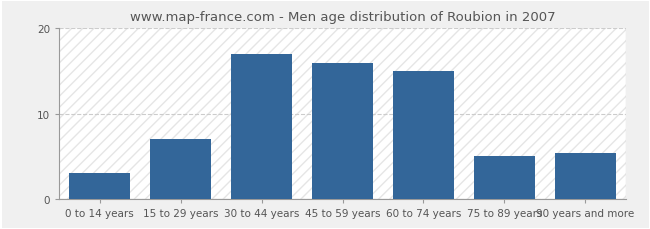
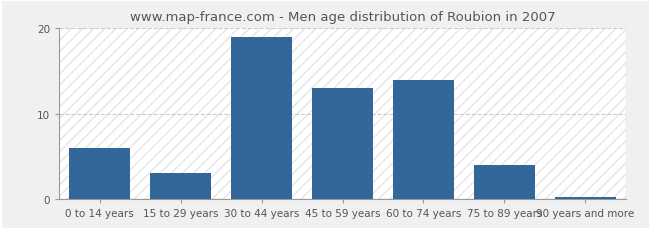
0 to 14 years: 3.0 -> 6.0
15 to 29 years: 7.0 -> 3.0
30 to 44 years: 17.0 -> 19.0
45 to 59 years: 16.0 -> 13.0
60 to 74 years: 15.0 -> 14.0
75 to 89 years: 5.0 -> 4.0
90 years and more: 5.4 -> 0.2
